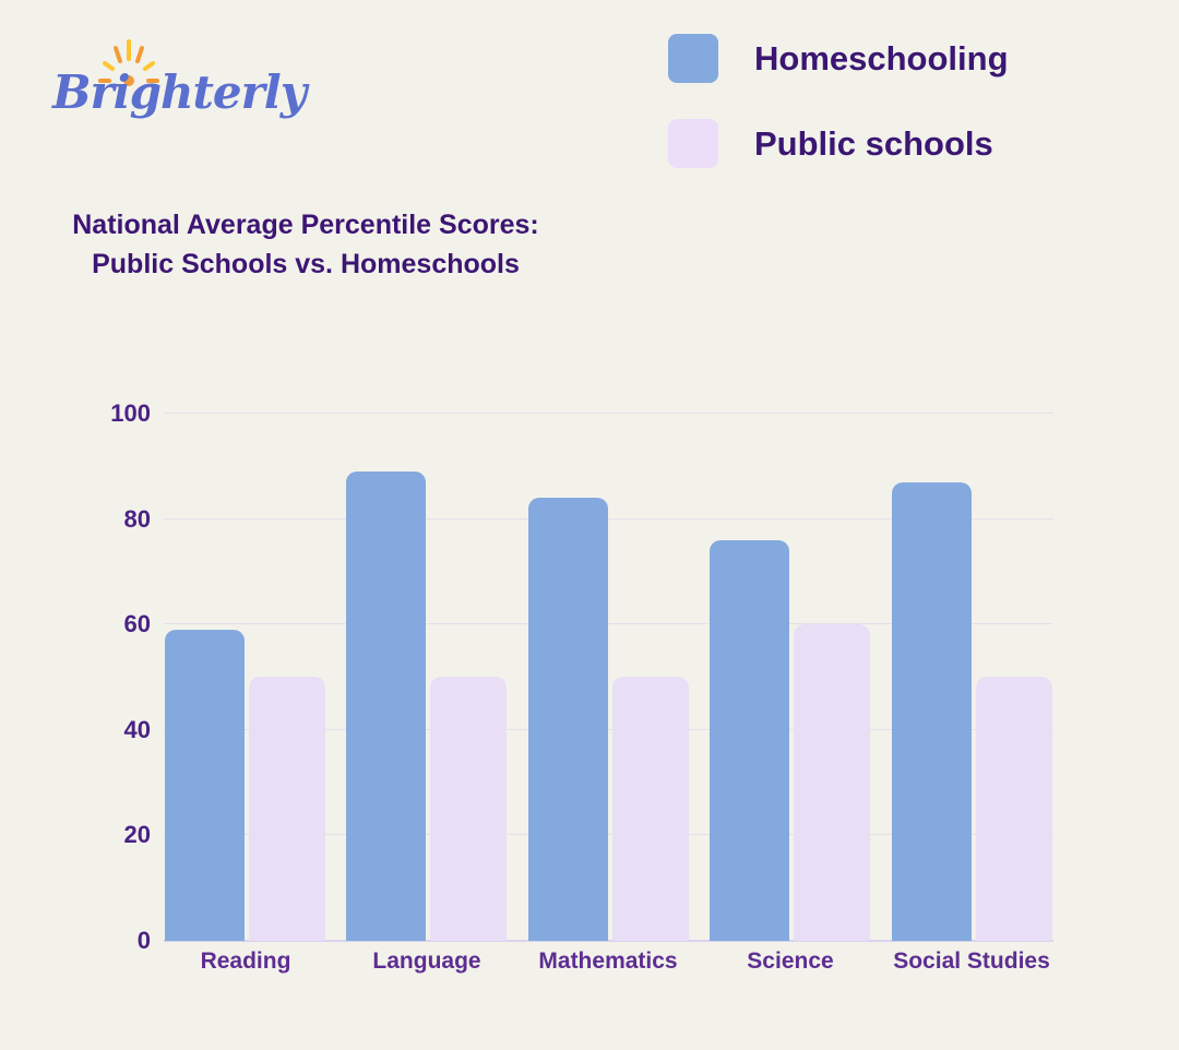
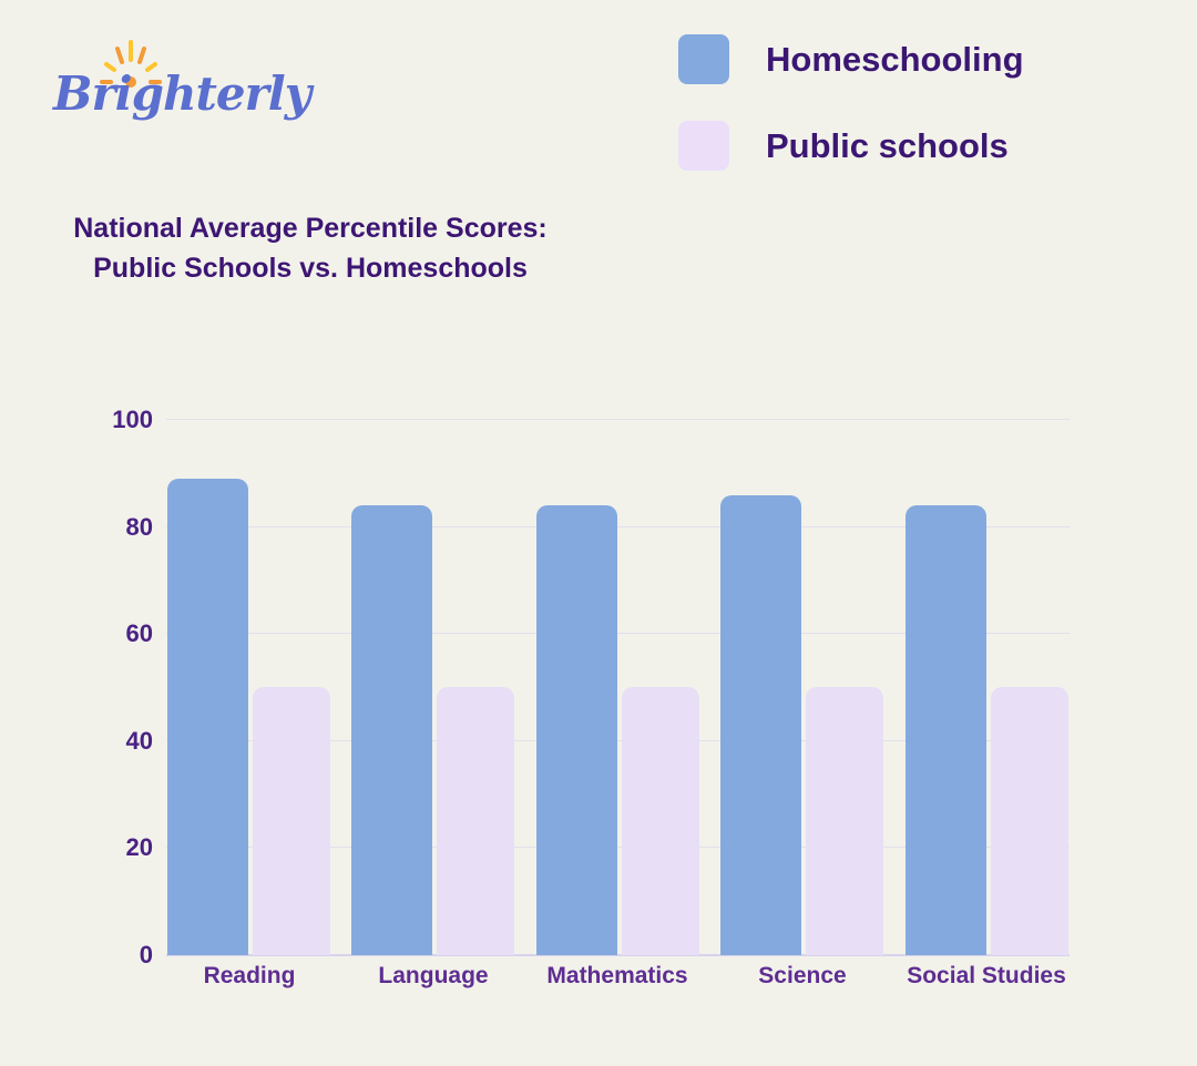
Homeschooling/Reading: 59 -> 89
Homeschooling/Language: 89 -> 84
Homeschooling/Science: 76 -> 86
Public schools/Science: 60 -> 50
Homeschooling/Social Studies: 87 -> 84
